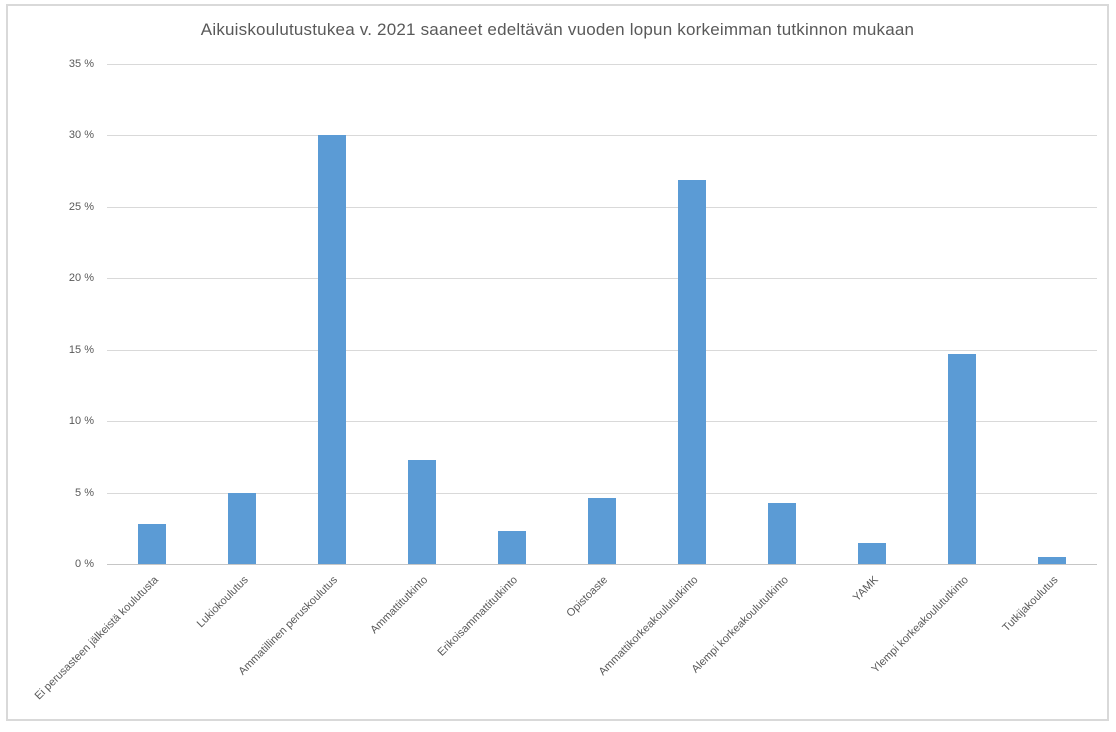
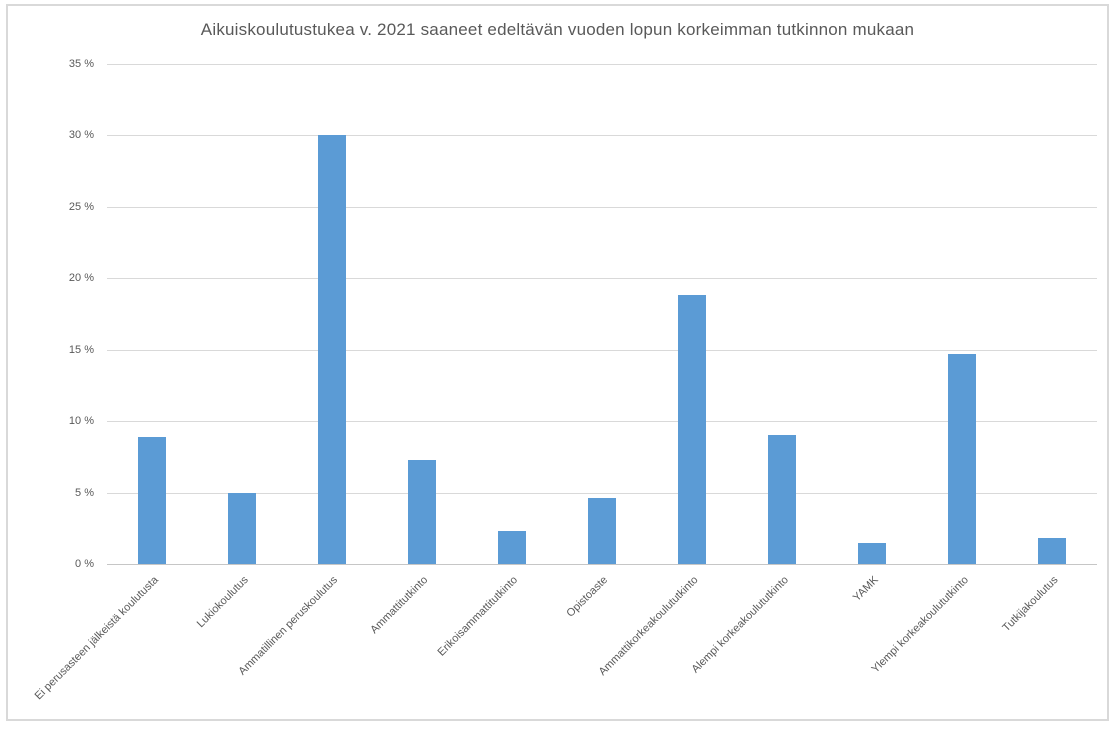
Ei perusasteen jälkeistä koulutusta: 2.8% -> 8.9%
Ammattikorkeakoulututkinto: 26.9% -> 18.8%
Alempi korkeakoulututkinto: 4.3% -> 9.0%
Tutkijakoulutus: 0.5% -> 1.8%
